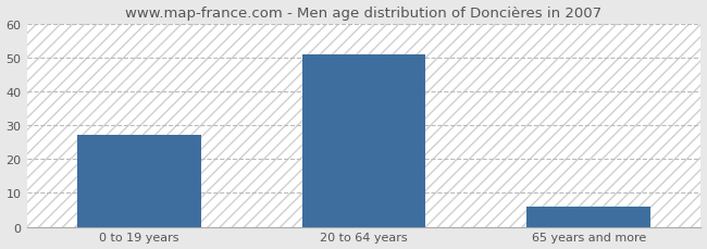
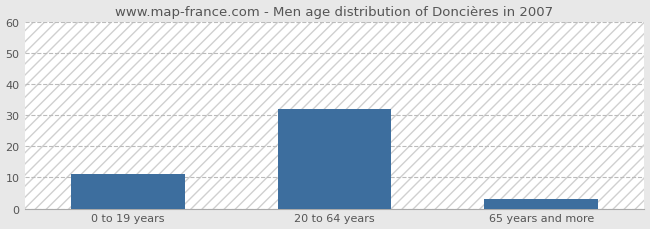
0 to 19 years: 27 -> 11
20 to 64 years: 51 -> 32
65 years and more: 6 -> 3
